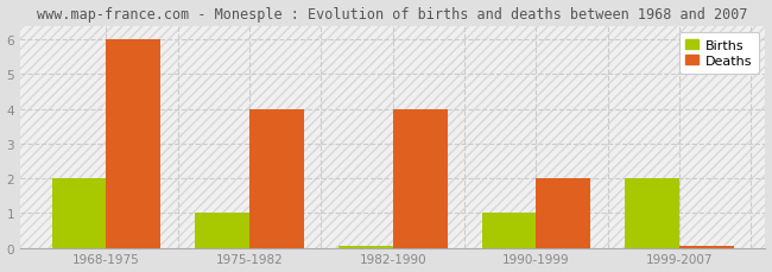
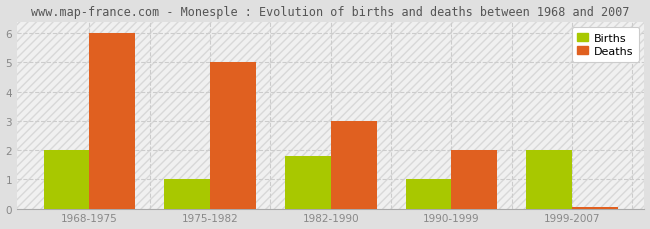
Deaths/1975-1982: 4.00 -> 5.00
Births/1982-1990: 0.07 -> 1.80
Deaths/1982-1990: 4.00 -> 3.00
